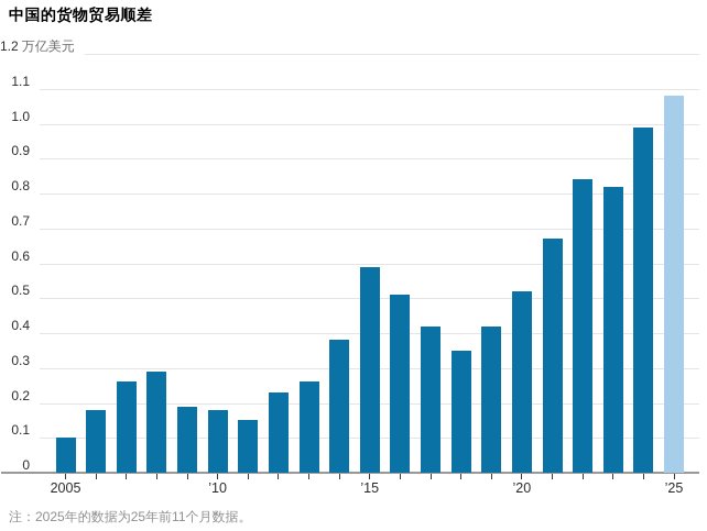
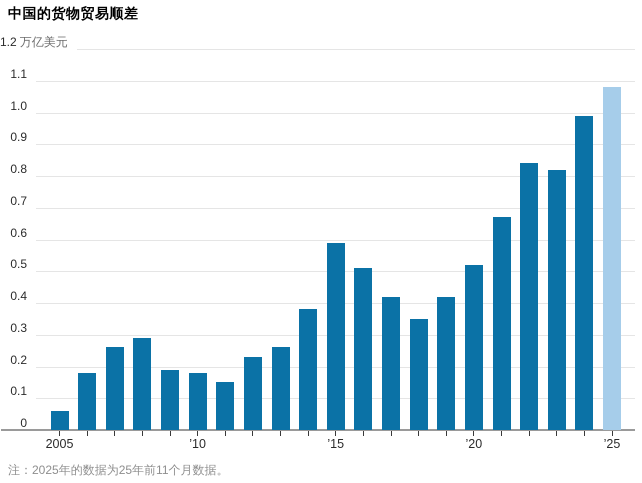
2005: 0.10 -> 0.06
